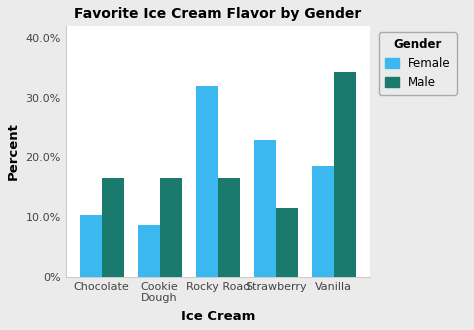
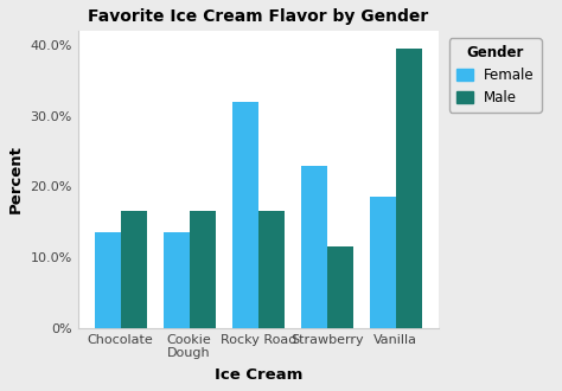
Female/Chocolate: 10.4% -> 13.5%
Female/Cookie Dough: 8.6% -> 13.5%
Male/Vanilla: 34.4% -> 39.5%
